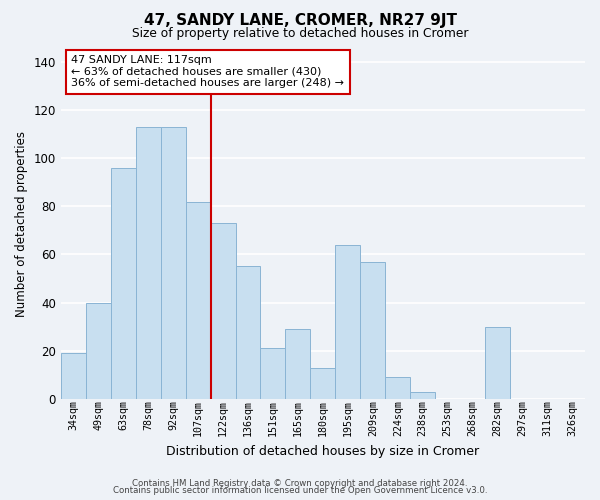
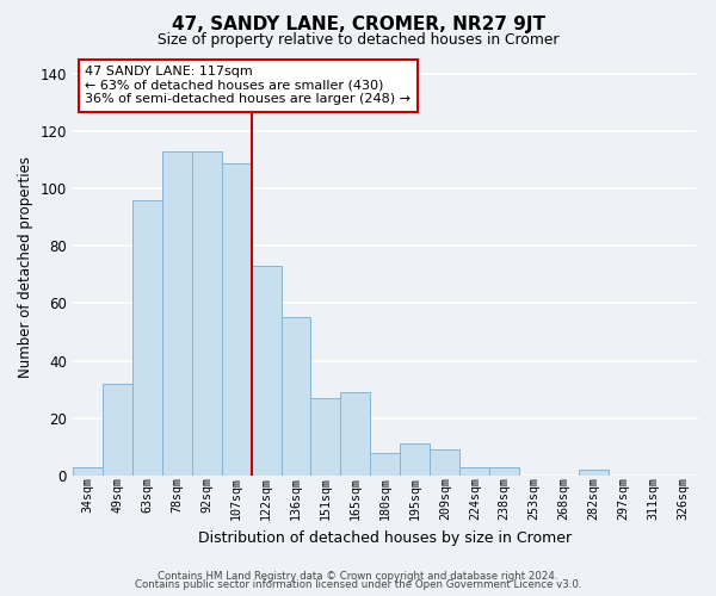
34sqm: 19 -> 3
49sqm: 40 -> 32
107sqm: 82 -> 109
151sqm: 21 -> 27
180sqm: 13 -> 8
195sqm: 64 -> 11
209sqm: 57 -> 9
224sqm: 9 -> 3
282sqm: 30 -> 2
